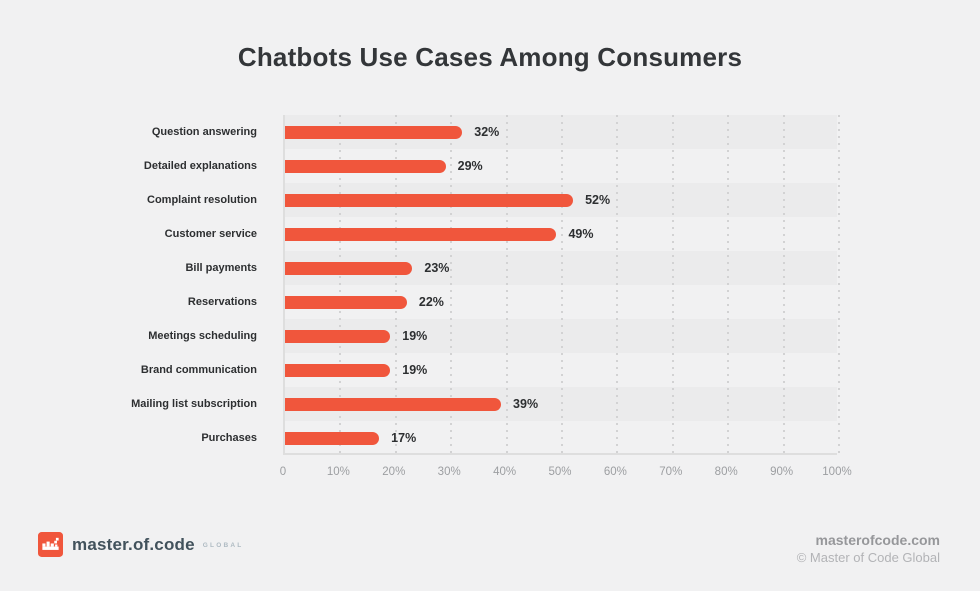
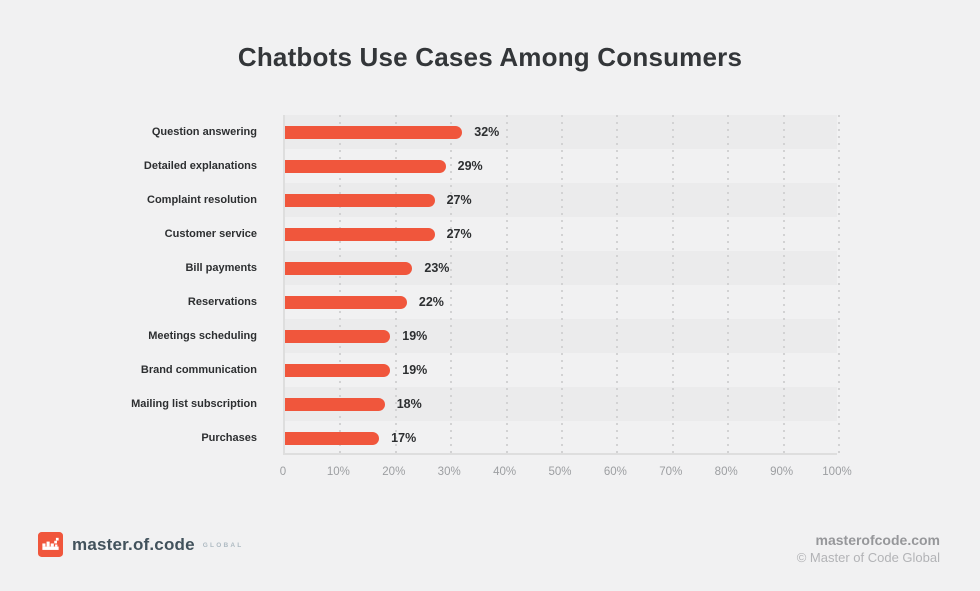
Complaint resolution: 52% -> 27%
Customer service: 49% -> 27%
Mailing list subscription: 39% -> 18%
